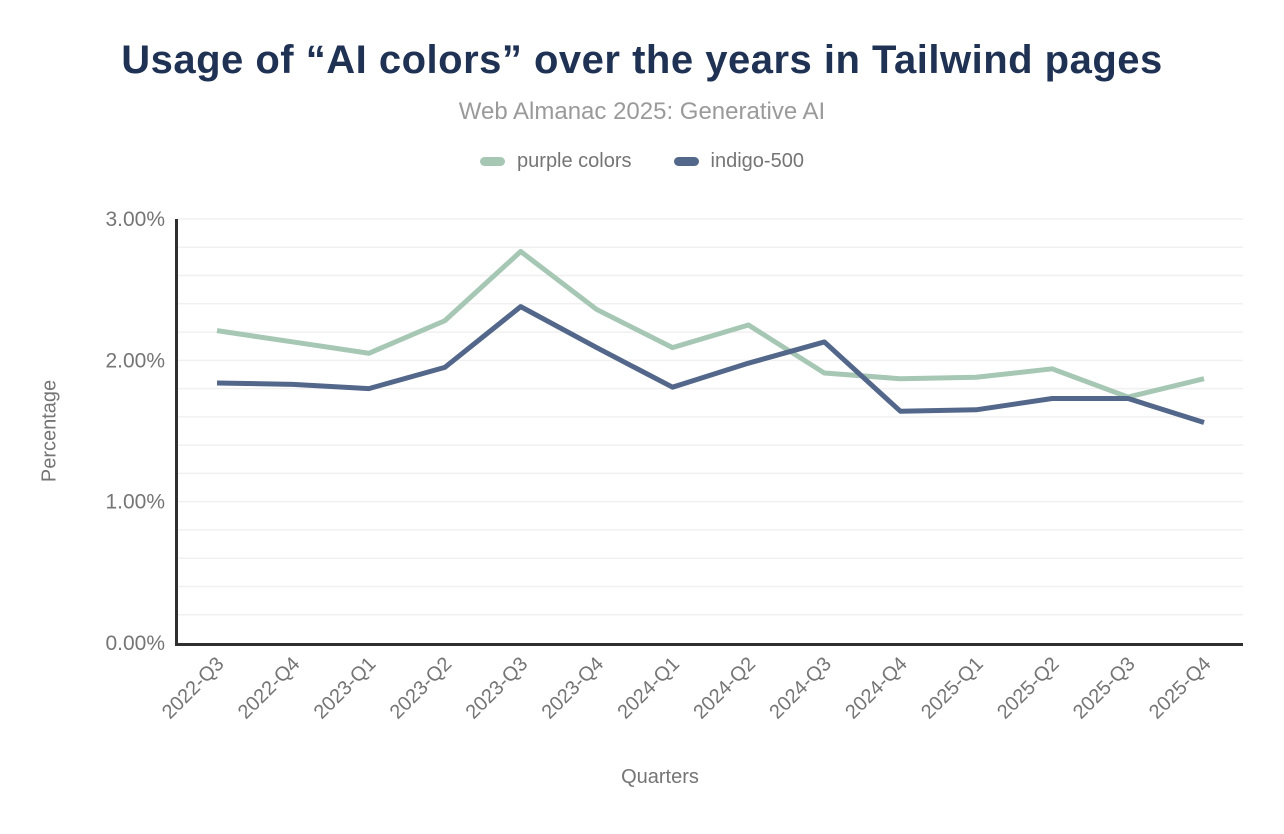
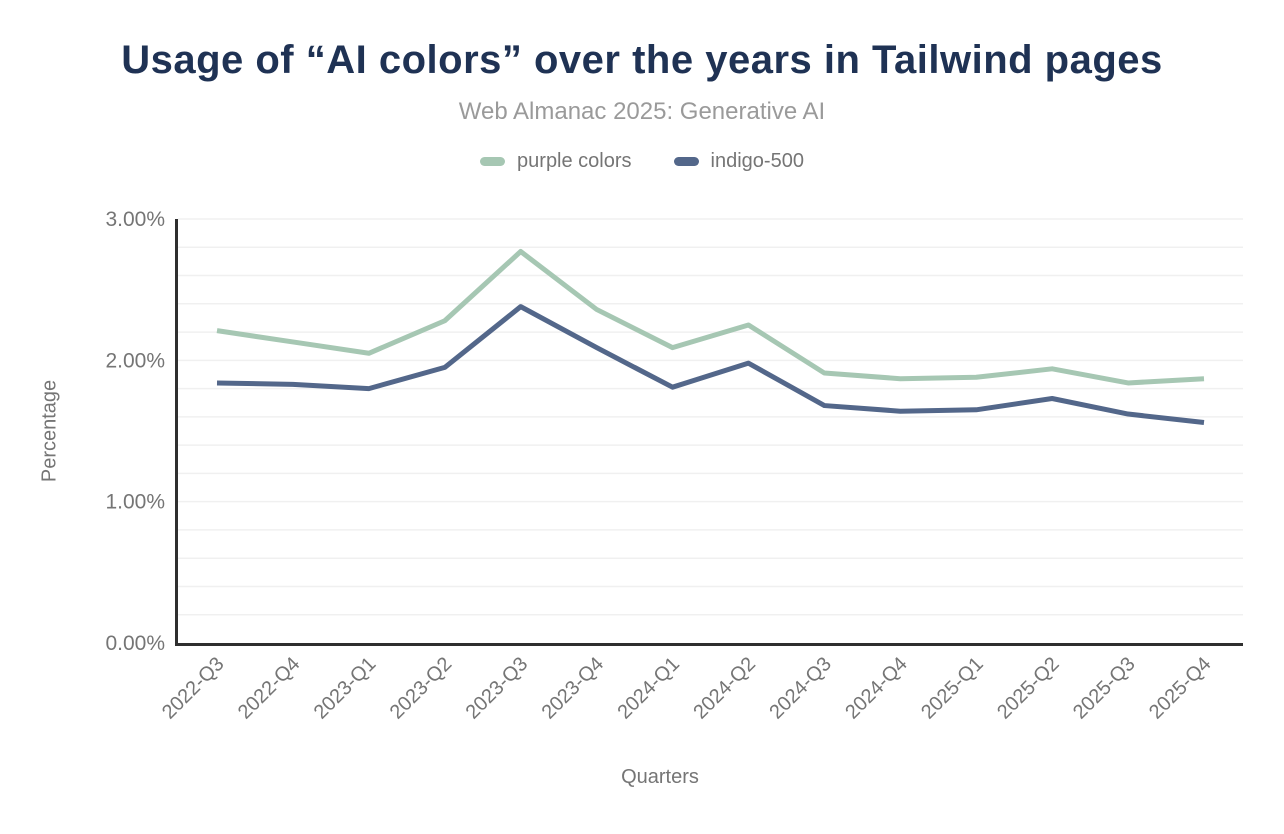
indigo-500/2024-Q3: 2.13% -> 1.68%
purple colors/2025-Q3: 1.74% -> 1.84%
indigo-500/2025-Q3: 1.73% -> 1.62%
